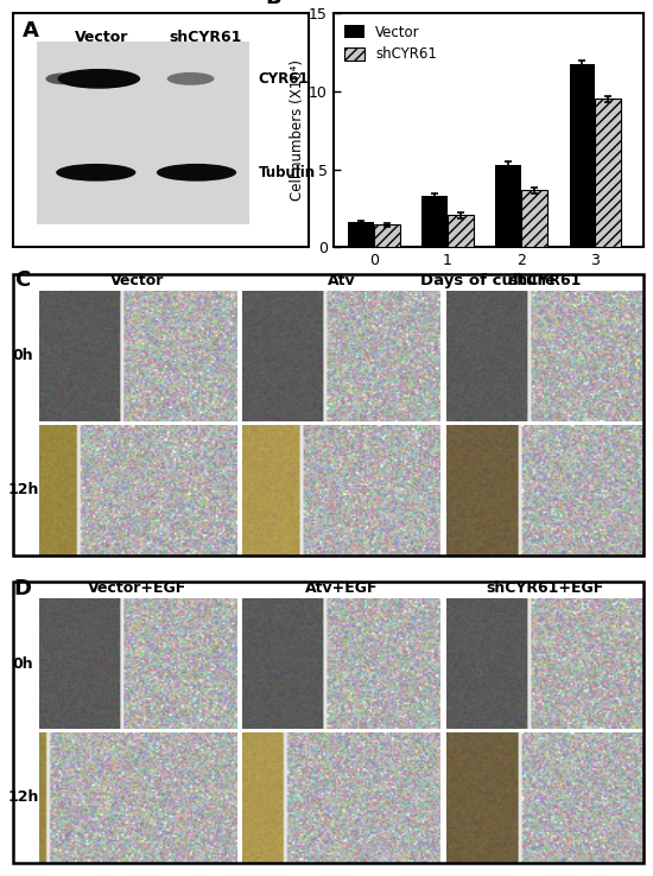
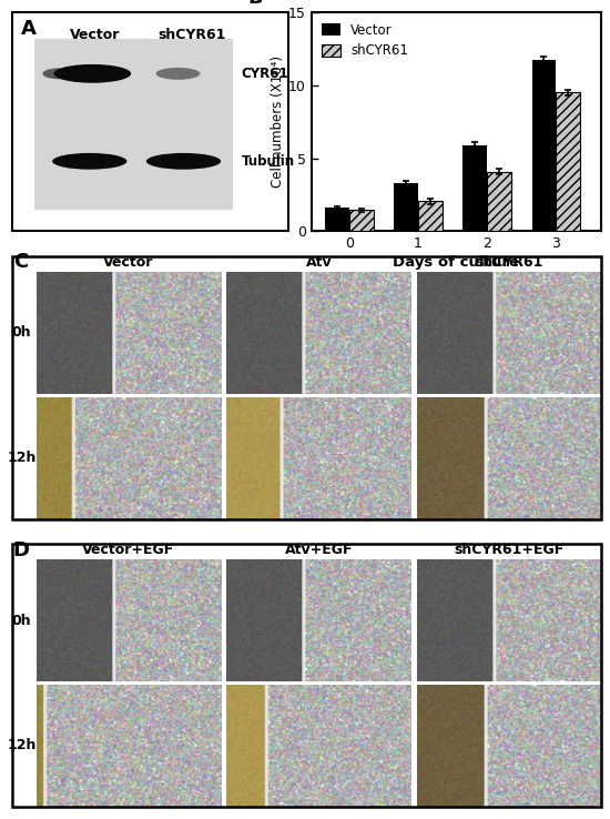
Vector/2: 5.3 -> 5.9
shCYR61/2: 3.6 -> 4.1
